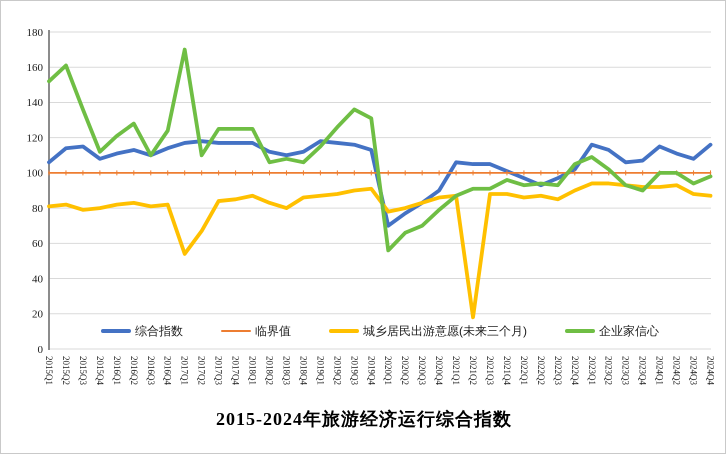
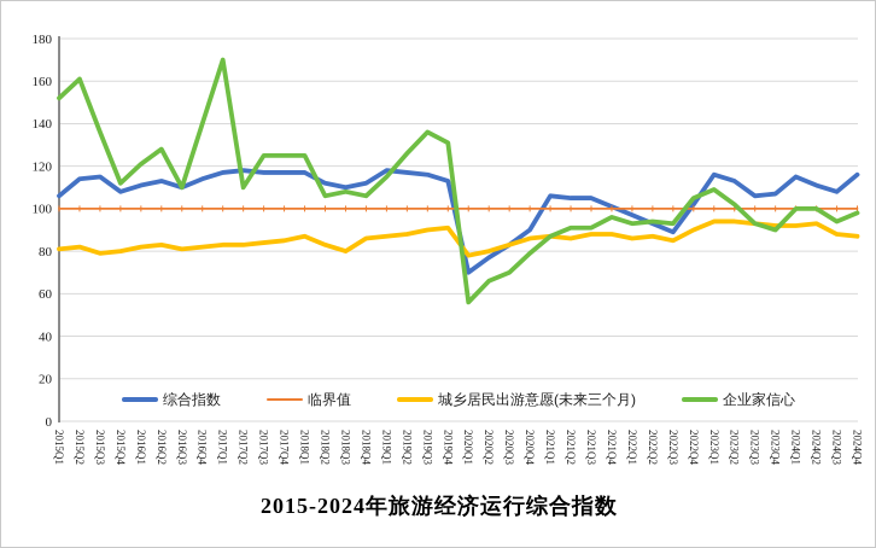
企业家信心/2016Q4: 124 -> 140
城乡居民出游意愿(未来三个月)/2017Q1: 54 -> 83
城乡居民出游意愿(未来三个月)/2017Q2: 67 -> 83
城乡居民出游意愿(未来三个月)/2021Q2: 18 -> 86
综合指数/2022Q3: 97 -> 89
